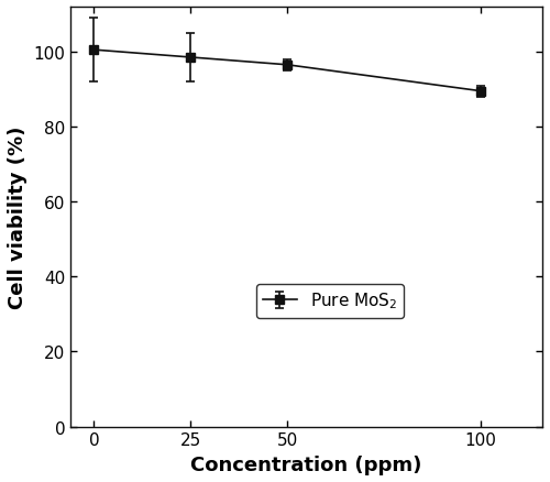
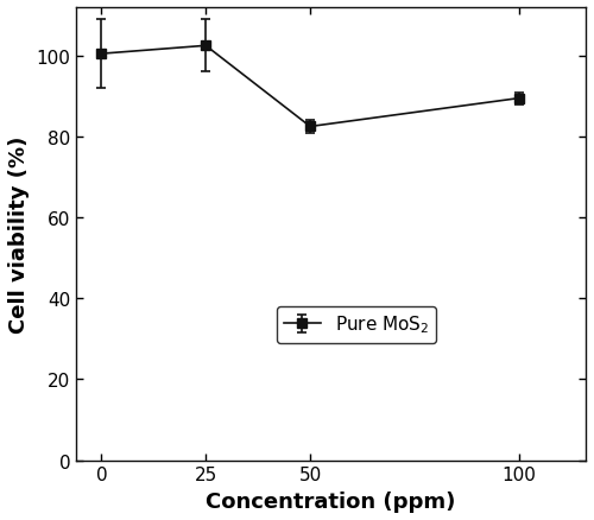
25: 98.5 -> 102.5
50: 96.5 -> 82.5
